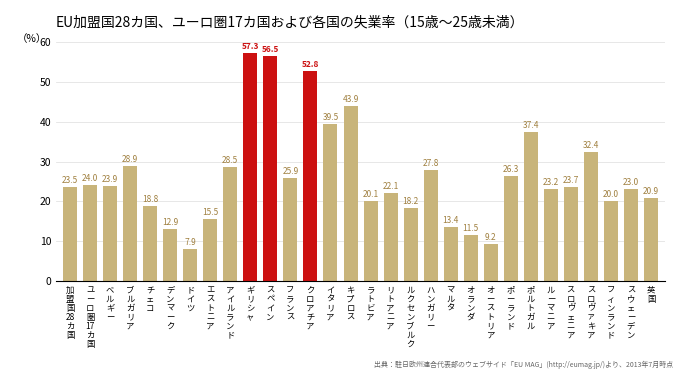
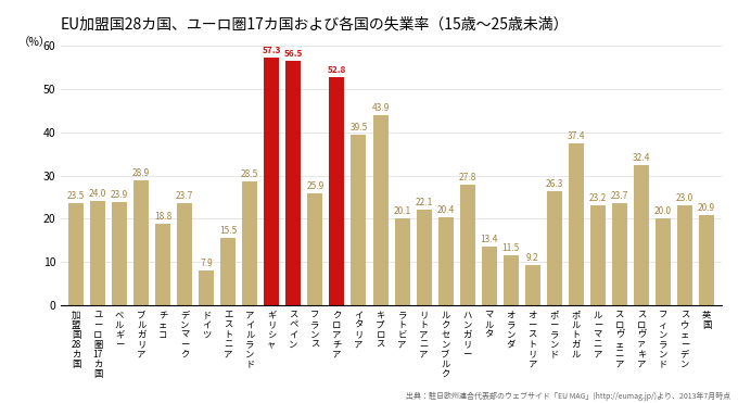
デ ン マ ー ク: 12.9 -> 23.7
ル ク セ ン ブ ル ク: 18.2 -> 20.4
